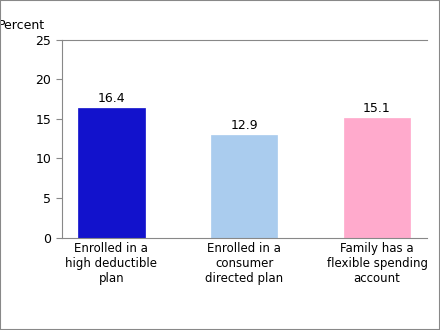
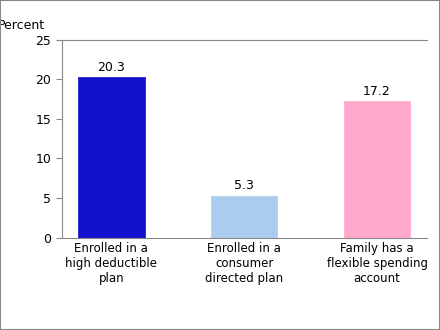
Enrolled in a high deductible plan: 16.4 -> 20.3
Enrolled in a consumer directed plan: 12.9 -> 5.3
Family has a flexible spending account: 15.1 -> 17.2
